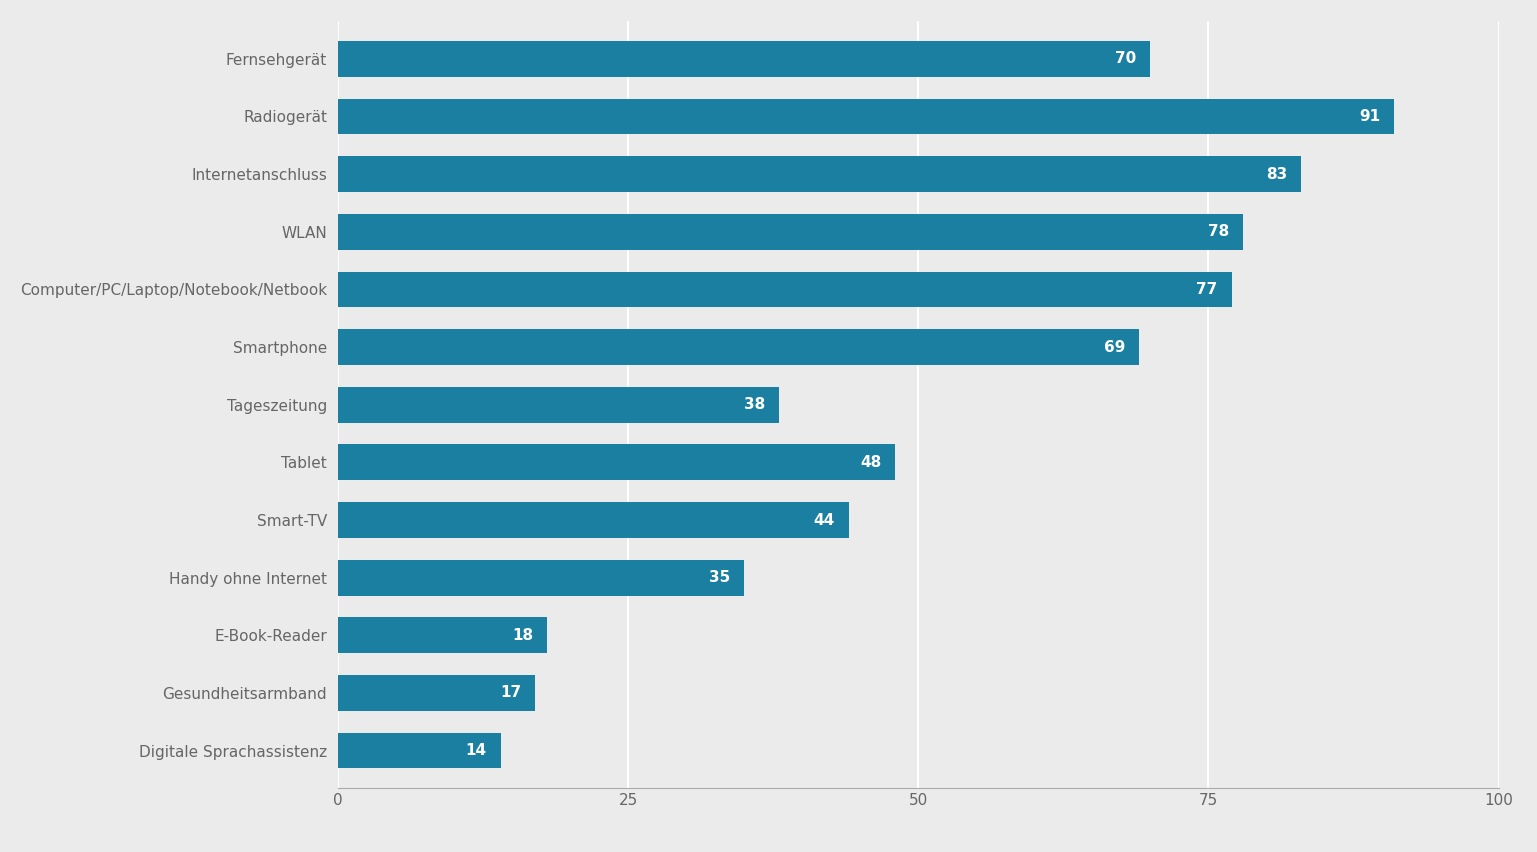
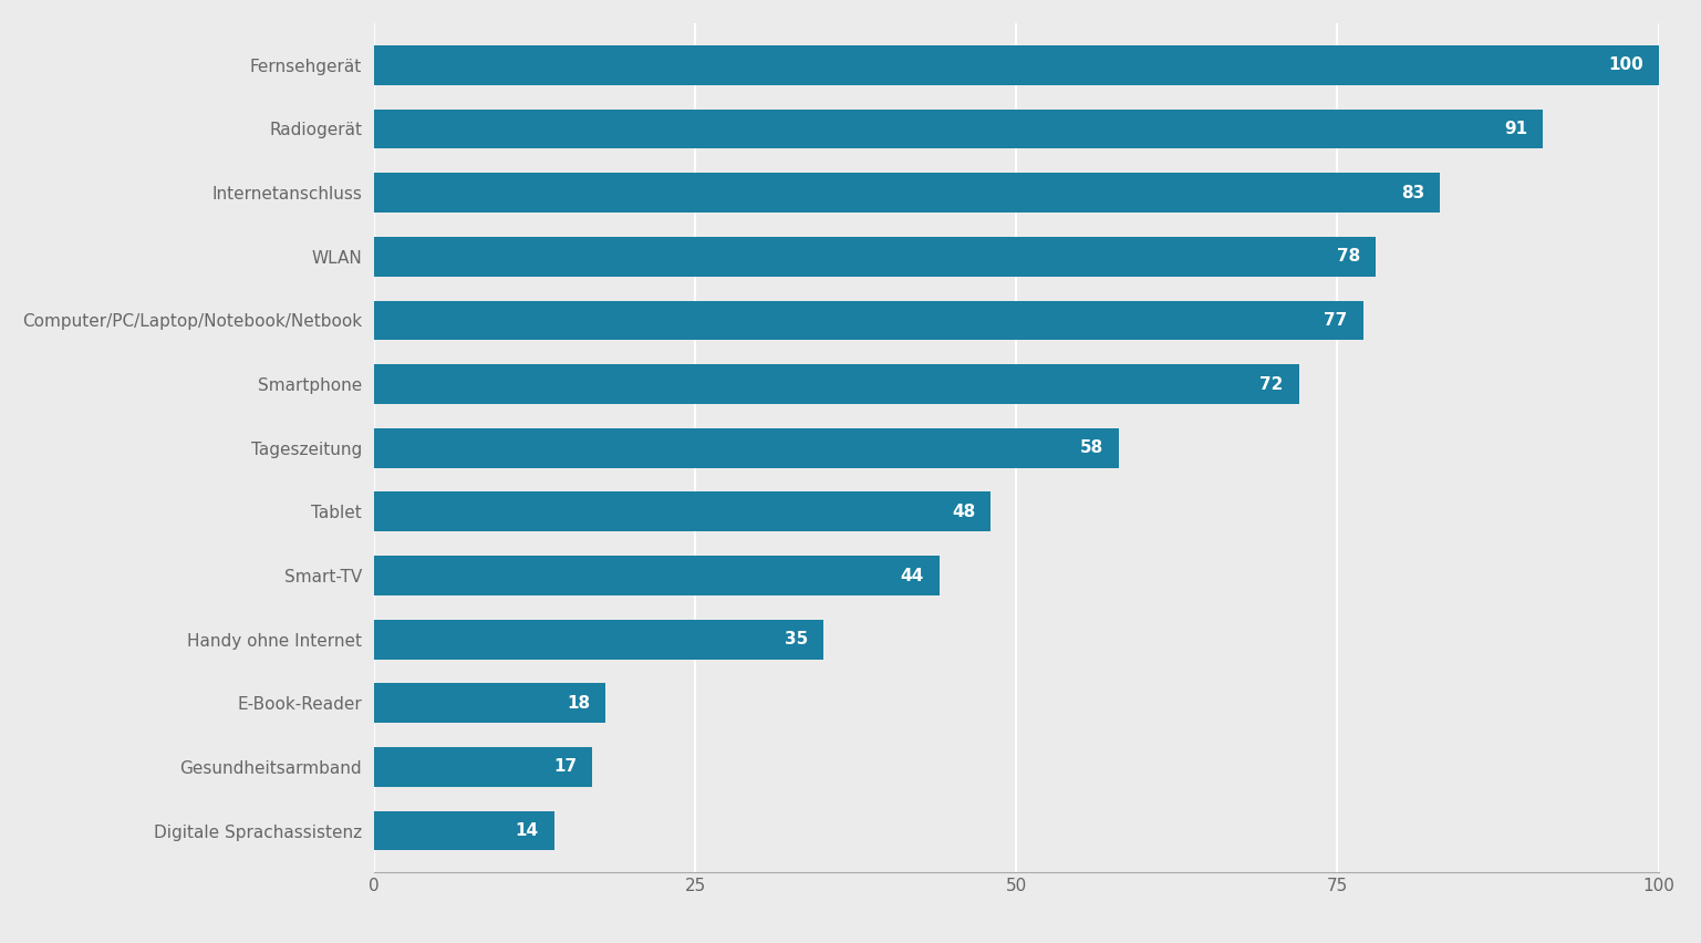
Fernsehgerät: 70 -> 100
Smartphone: 69 -> 72
Tageszeitung: 38 -> 58
